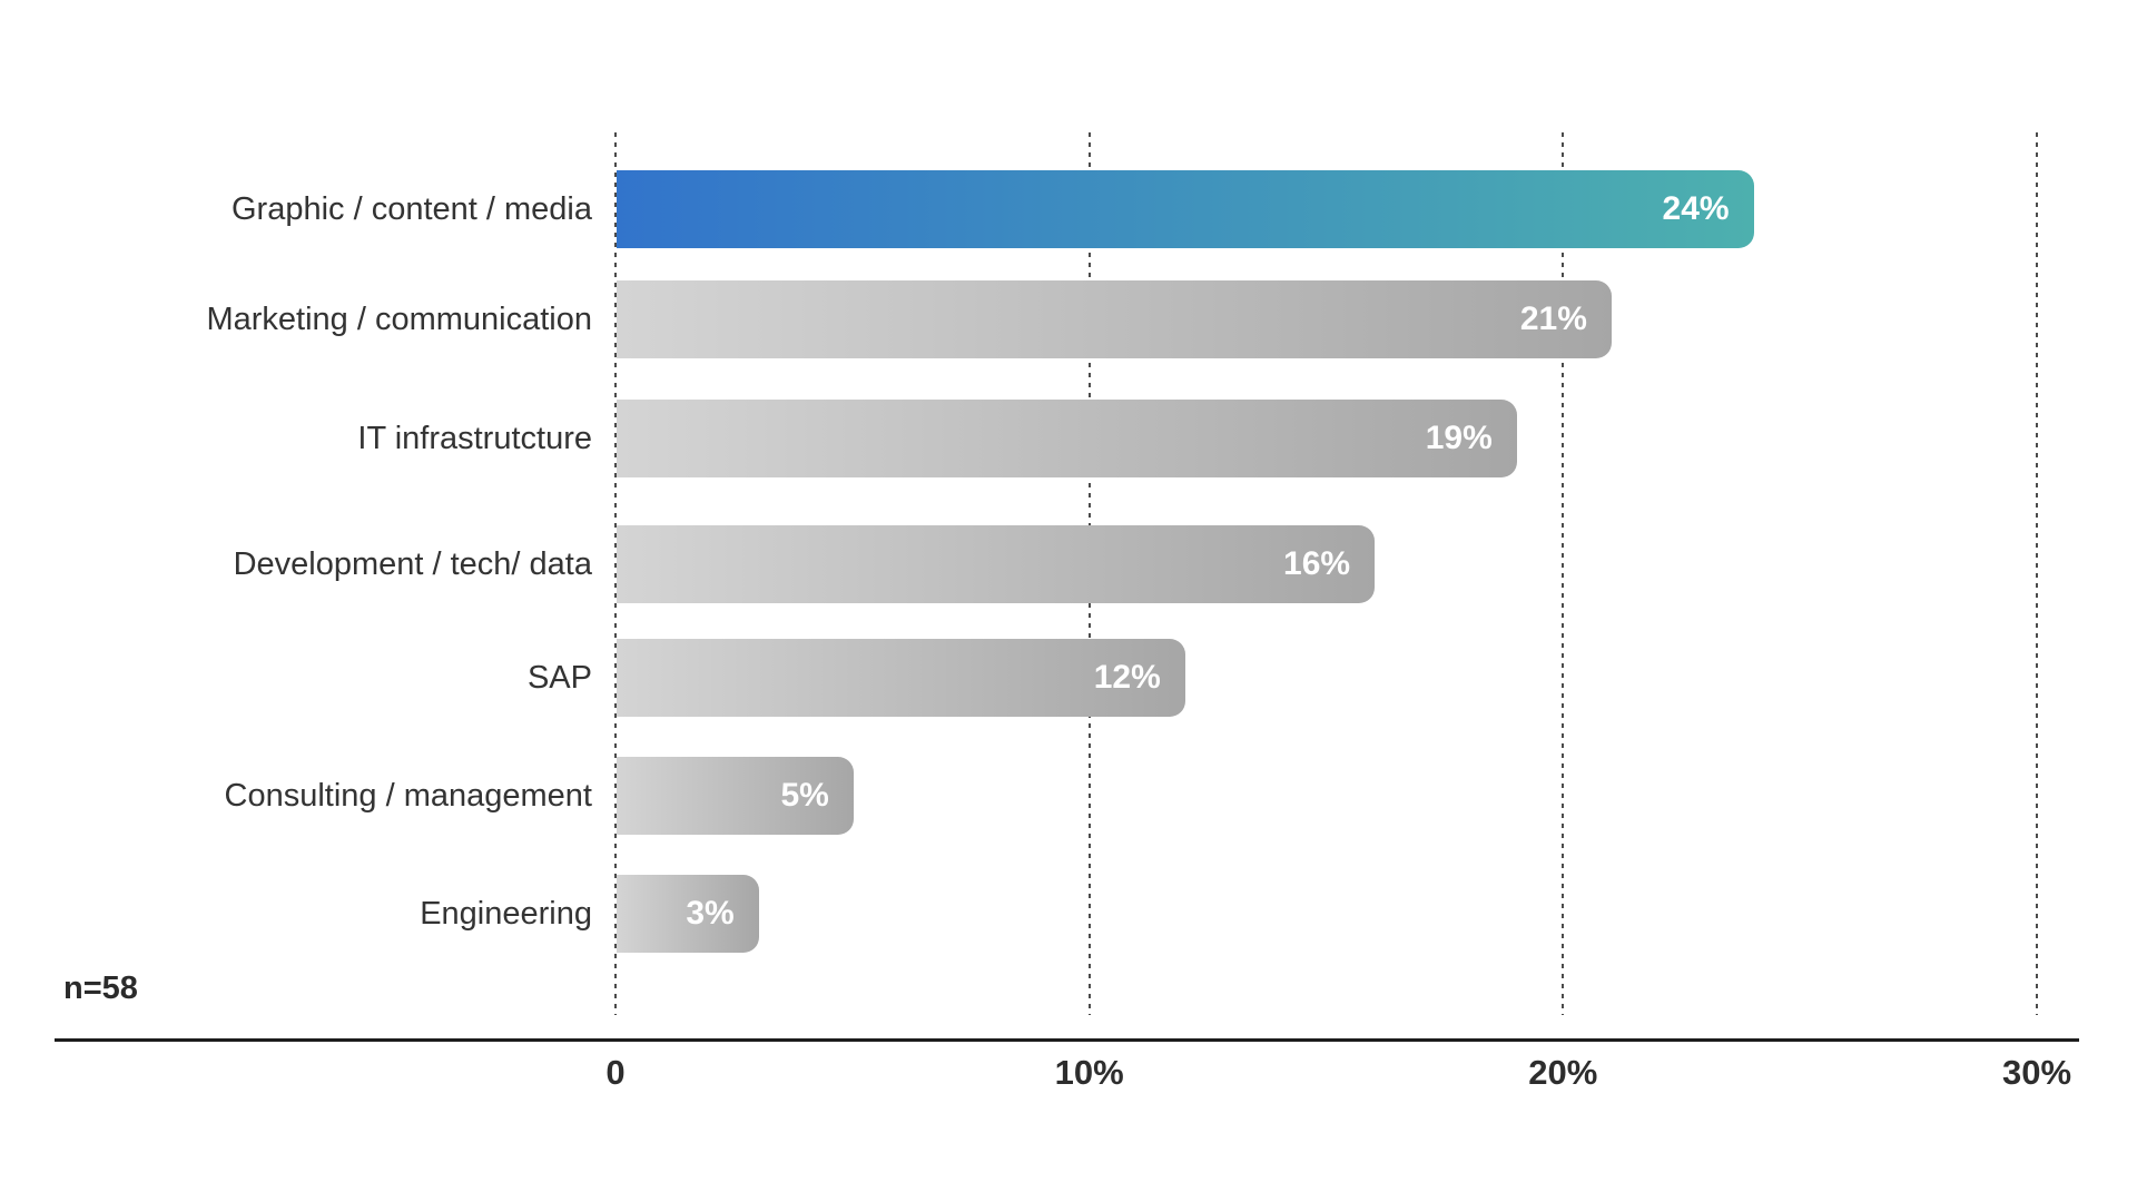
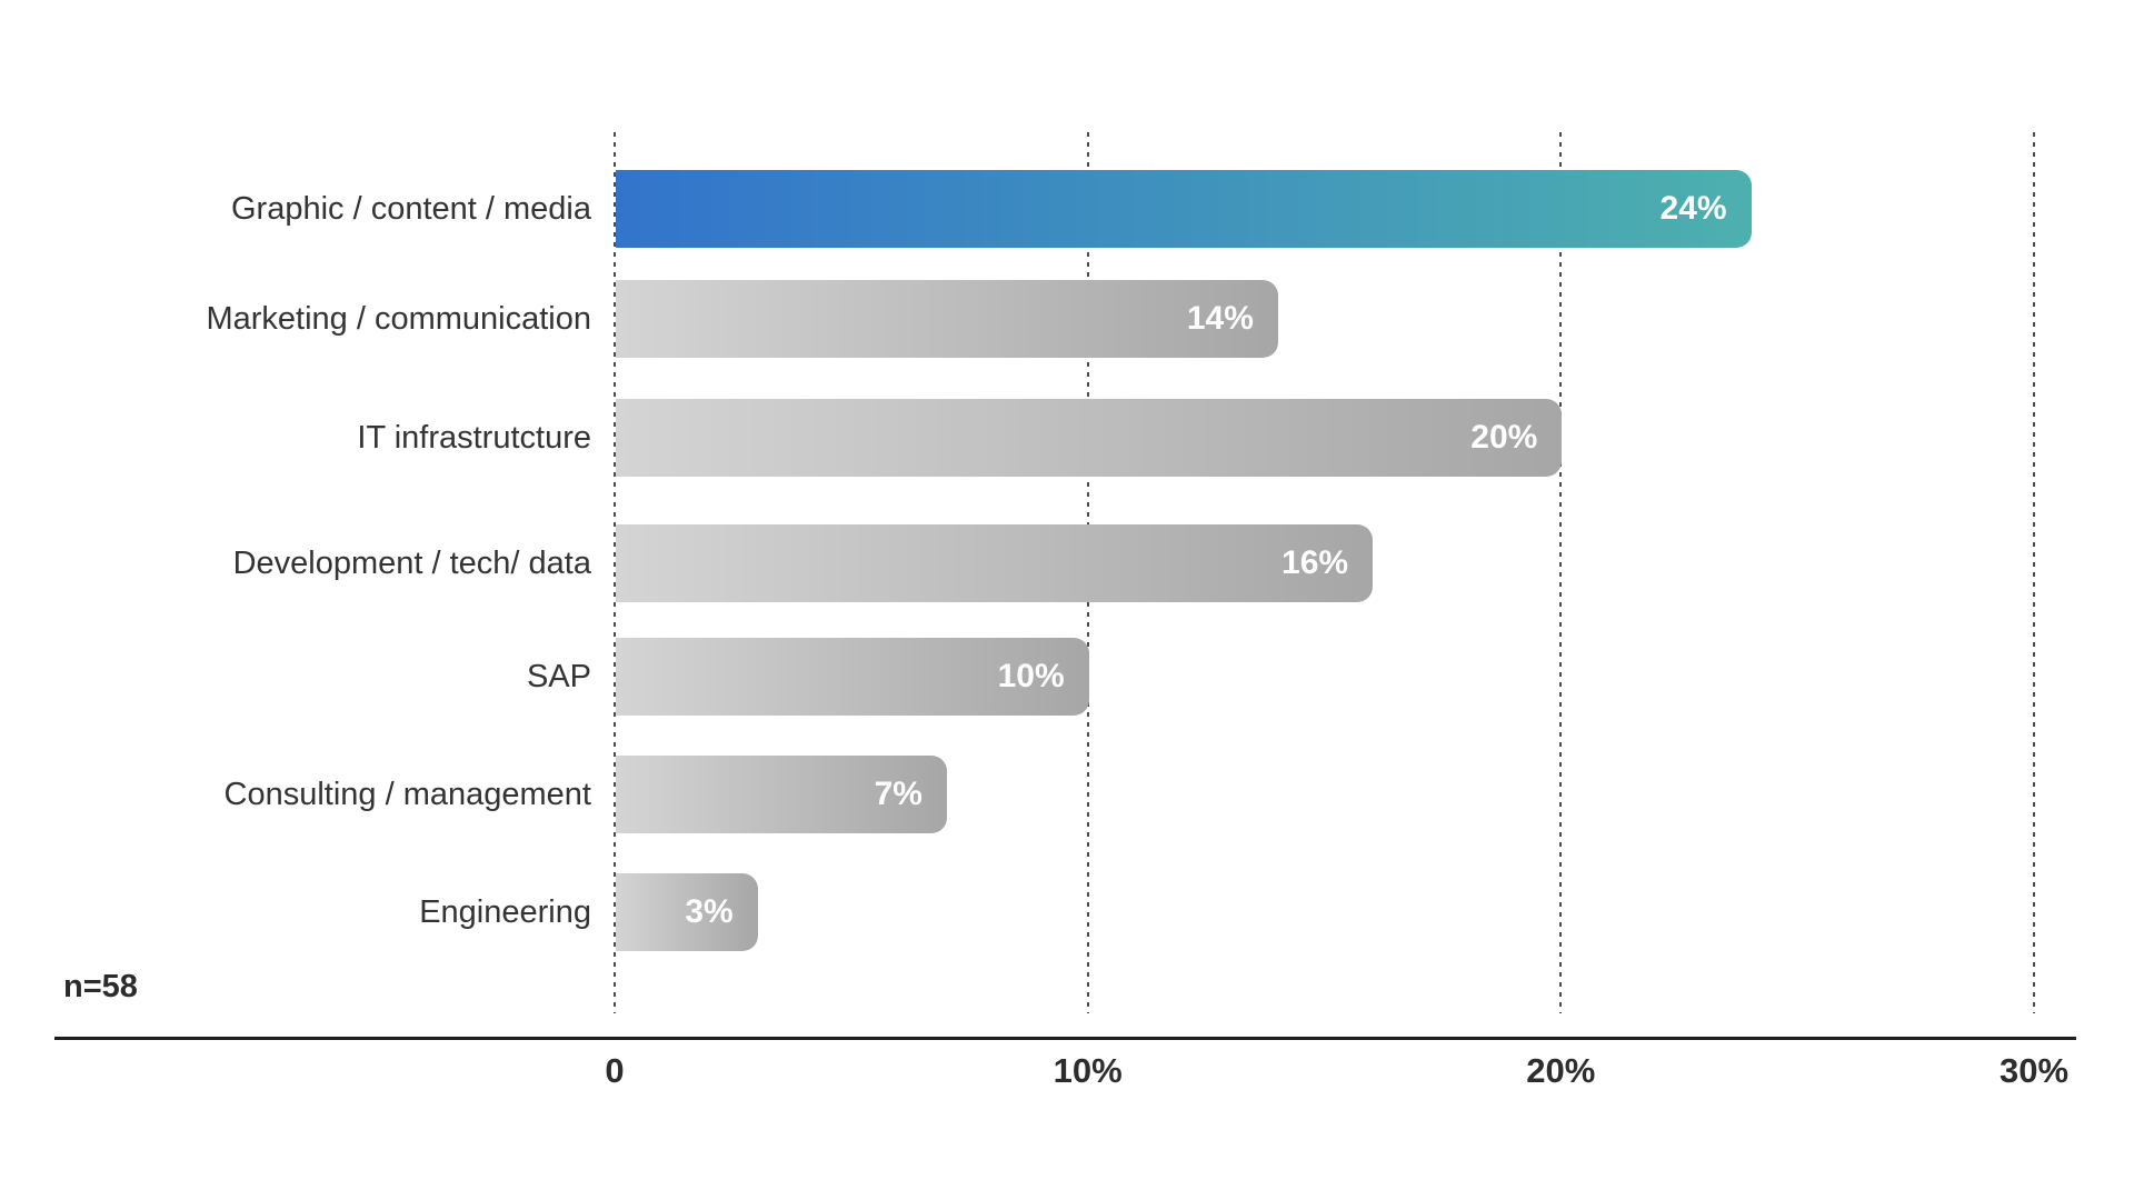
Marketing / communication: 21% -> 14%
IT infrastrutcture: 19% -> 20%
SAP: 12% -> 10%
Consulting / management: 5% -> 7%
